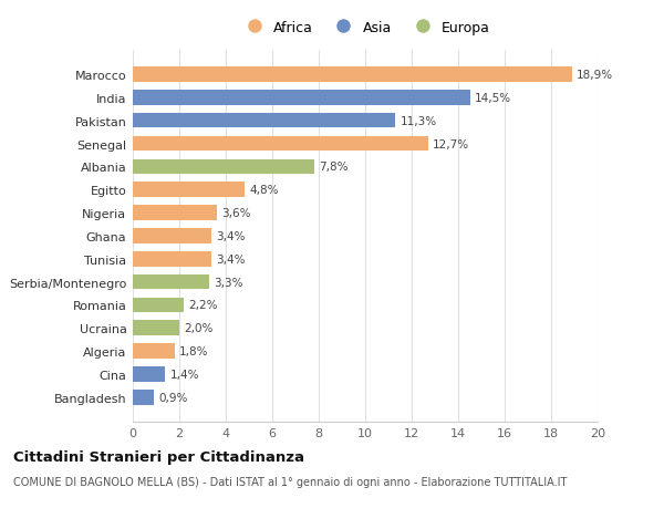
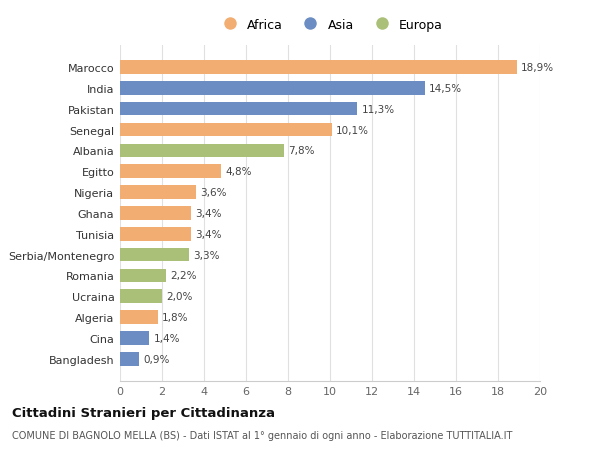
Senegal: 12,7% -> 10,1%
